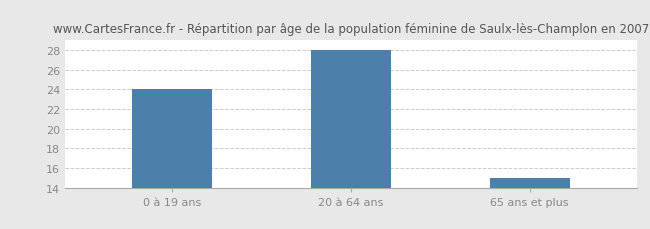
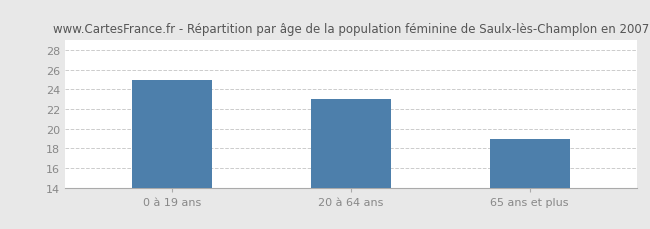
0 à 19 ans: 24 -> 25
20 à 64 ans: 28 -> 23
65 ans et plus: 15 -> 19
